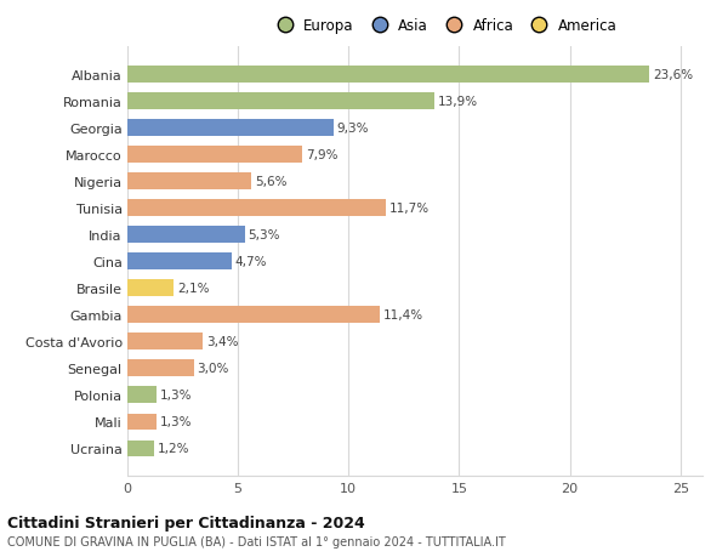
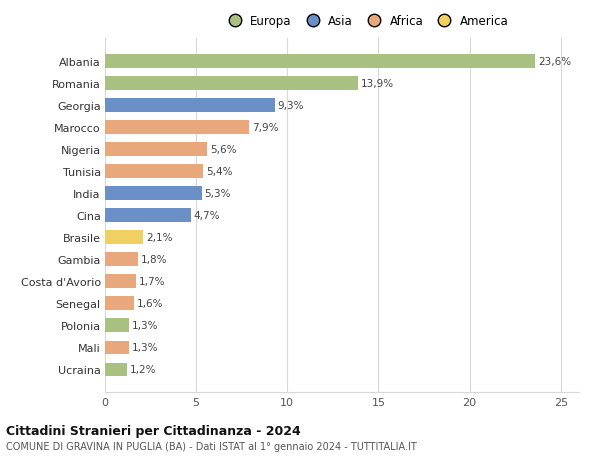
Tunisia: 11,7% -> 5,4%
Gambia: 11,4% -> 1,8%
Costa d'Avorio: 3,4% -> 1,7%
Senegal: 3,0% -> 1,6%
